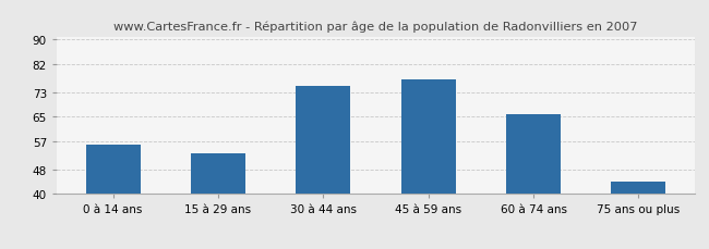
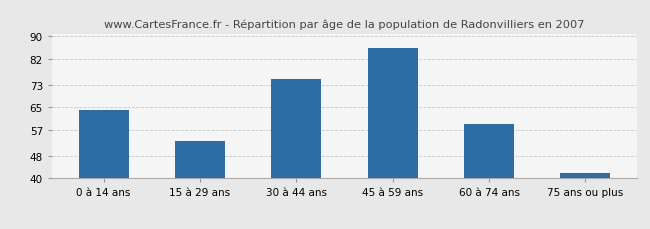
0 à 14 ans: 56 -> 64
45 à 59 ans: 77 -> 86
60 à 74 ans: 66 -> 59
75 ans ou plus: 44 -> 42
